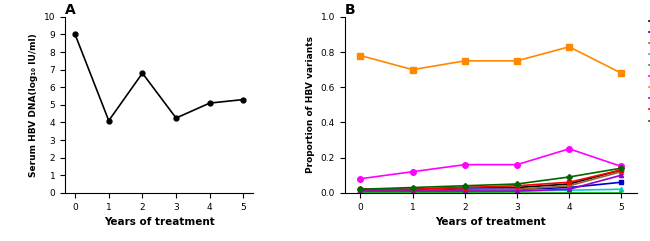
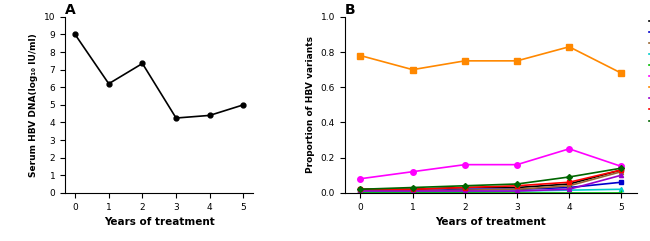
A/1: 4.1 -> 6.2
A/2: 6.8 -> 7.3
A/4: 5.1 -> 4.4
A/5: 5.3 -> 5.0
